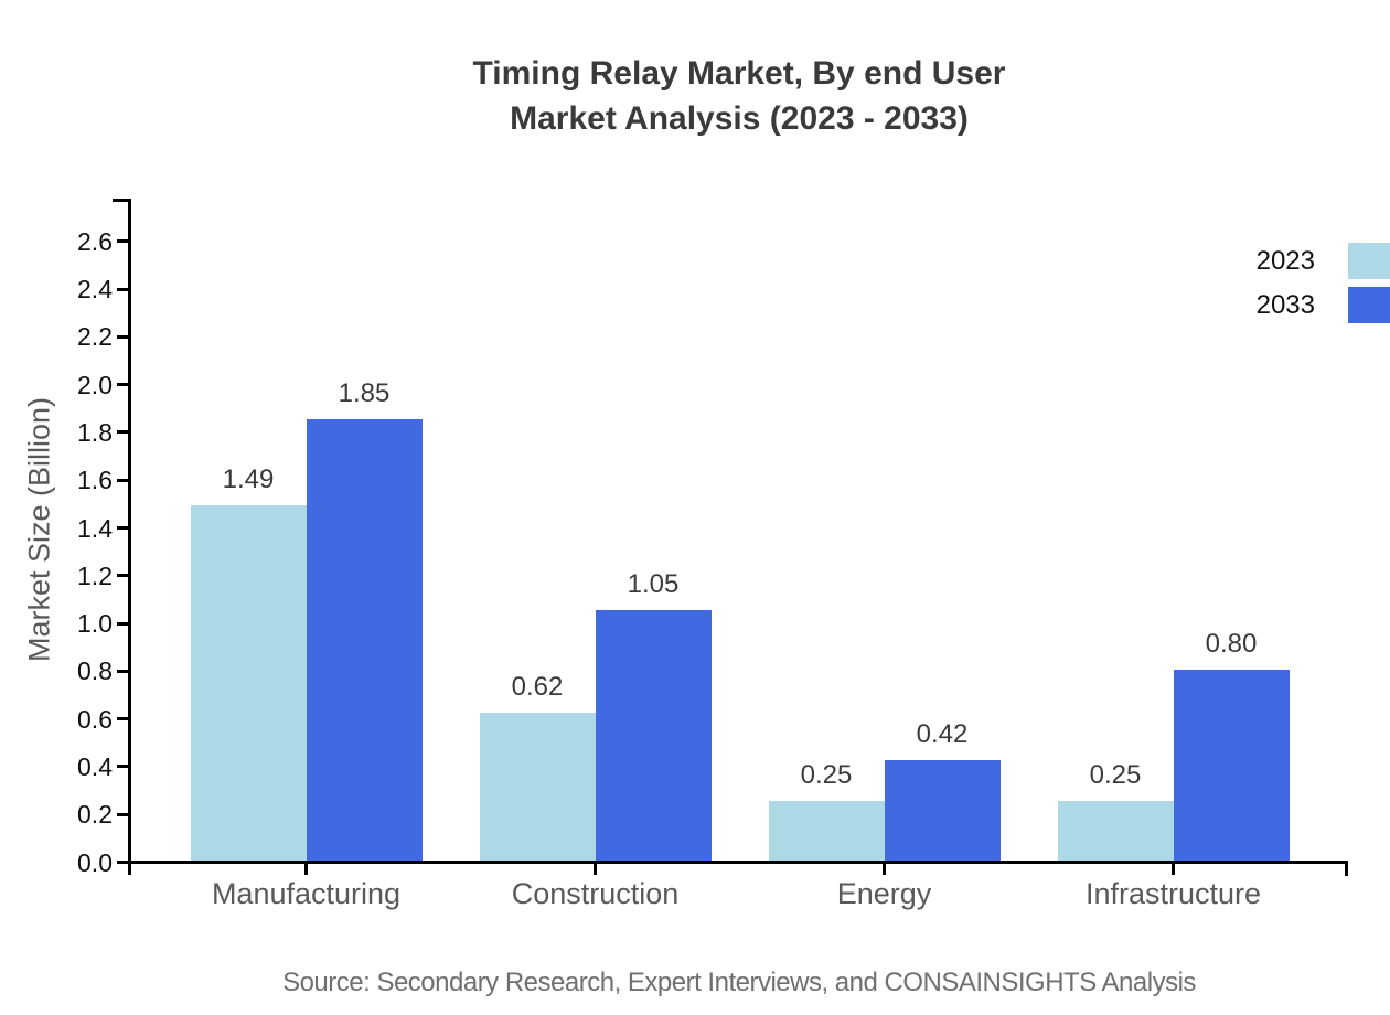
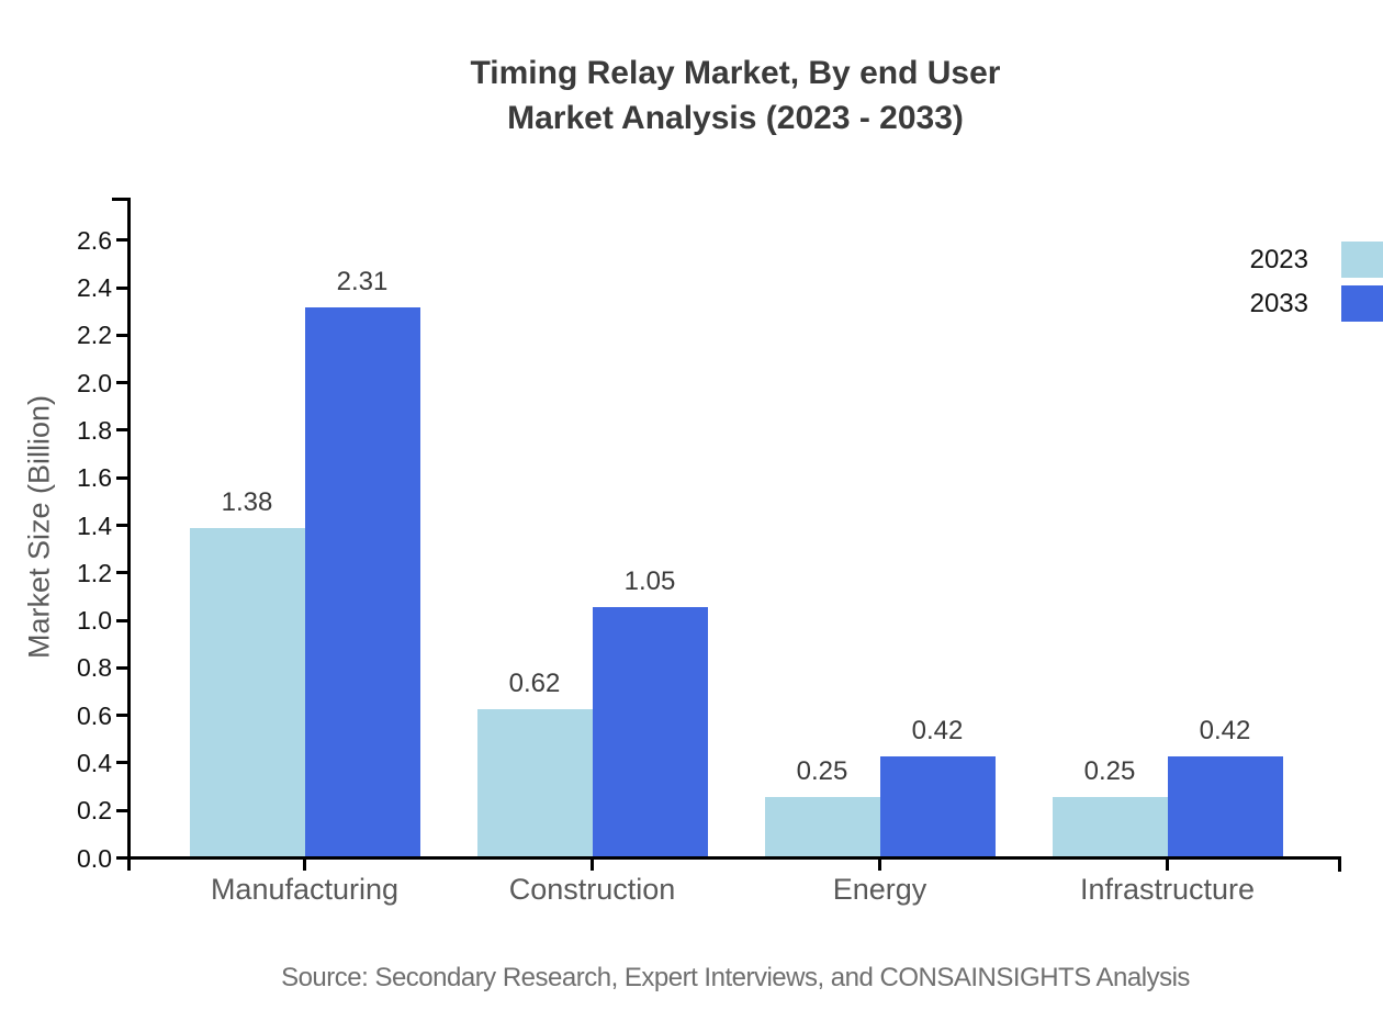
2023/Manufacturing: 1.49 -> 1.38
2033/Manufacturing: 1.85 -> 2.31
2033/Infrastructure: 0.80 -> 0.42
